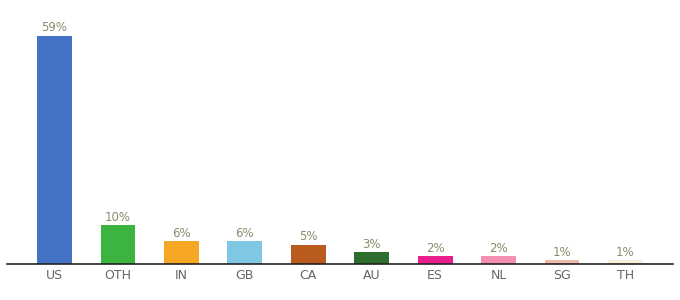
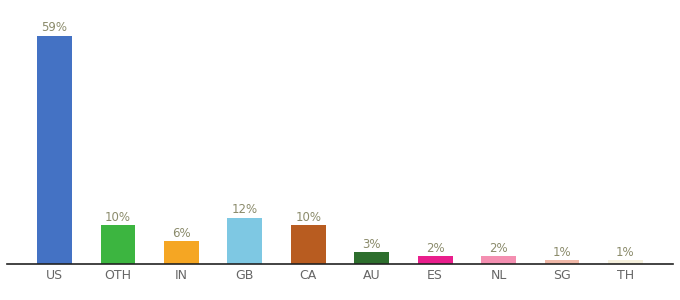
GB: 6% -> 12%
CA: 5% -> 10%
